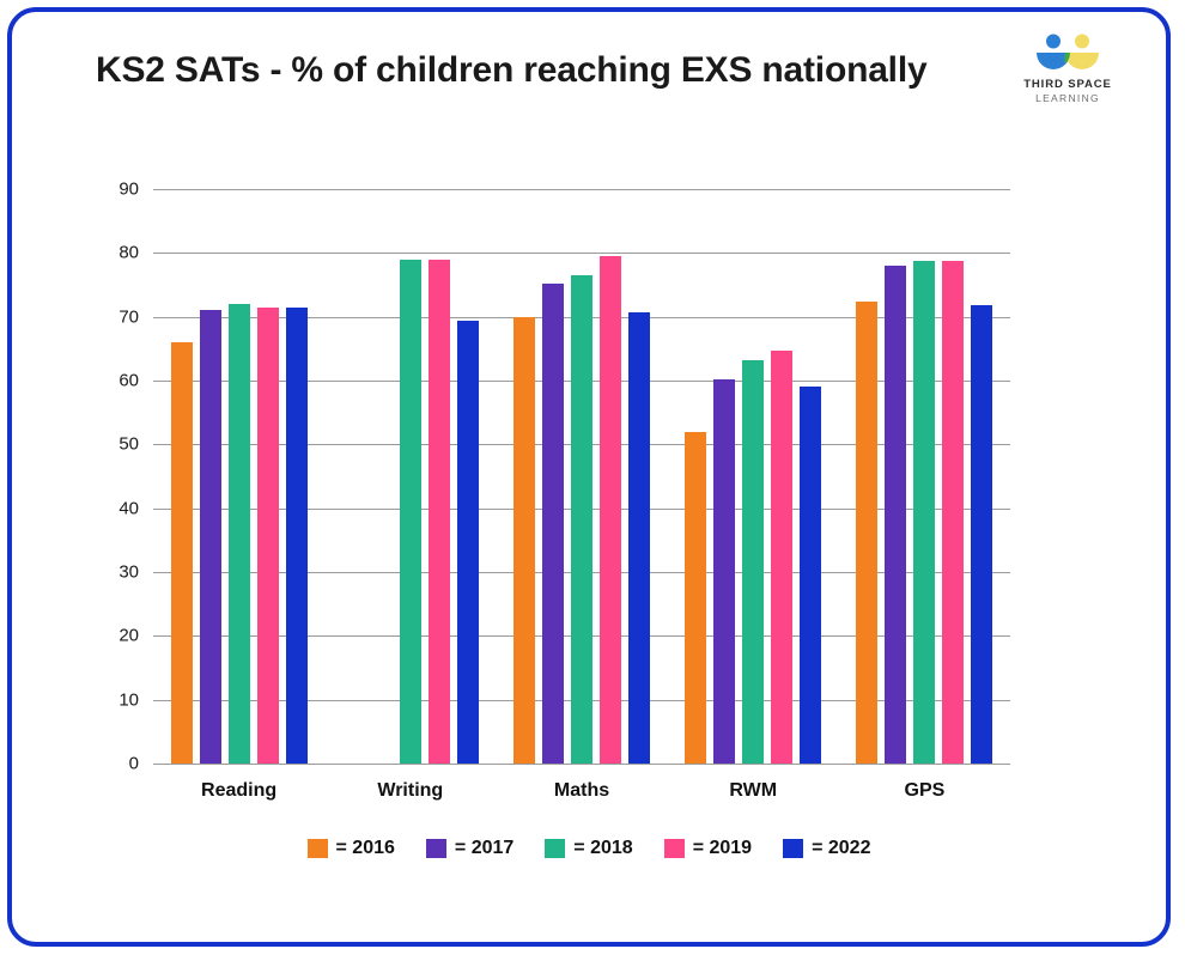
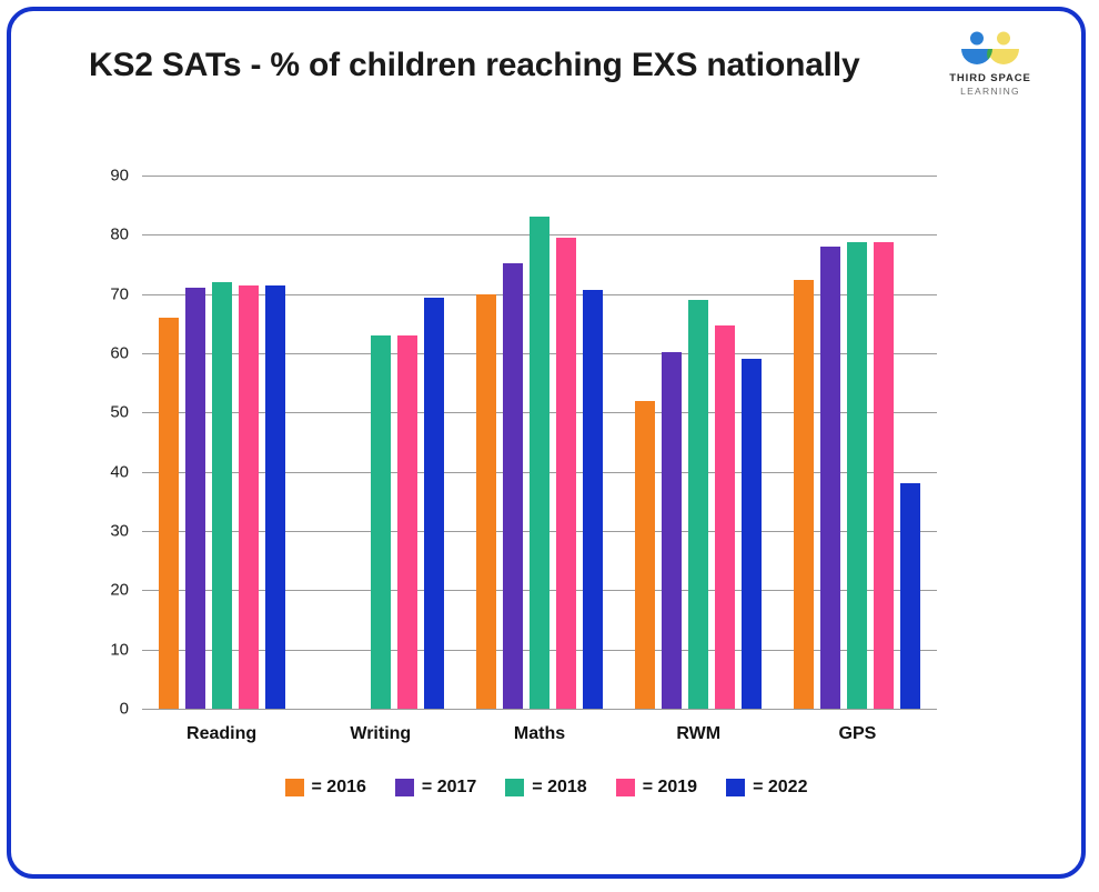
= 2018/Writing: 79 -> 63
= 2019/Writing: 79 -> 63
= 2018/Maths: 76 -> 83
= 2018/RWM: 63 -> 69
= 2022/GPS: 72 -> 38
